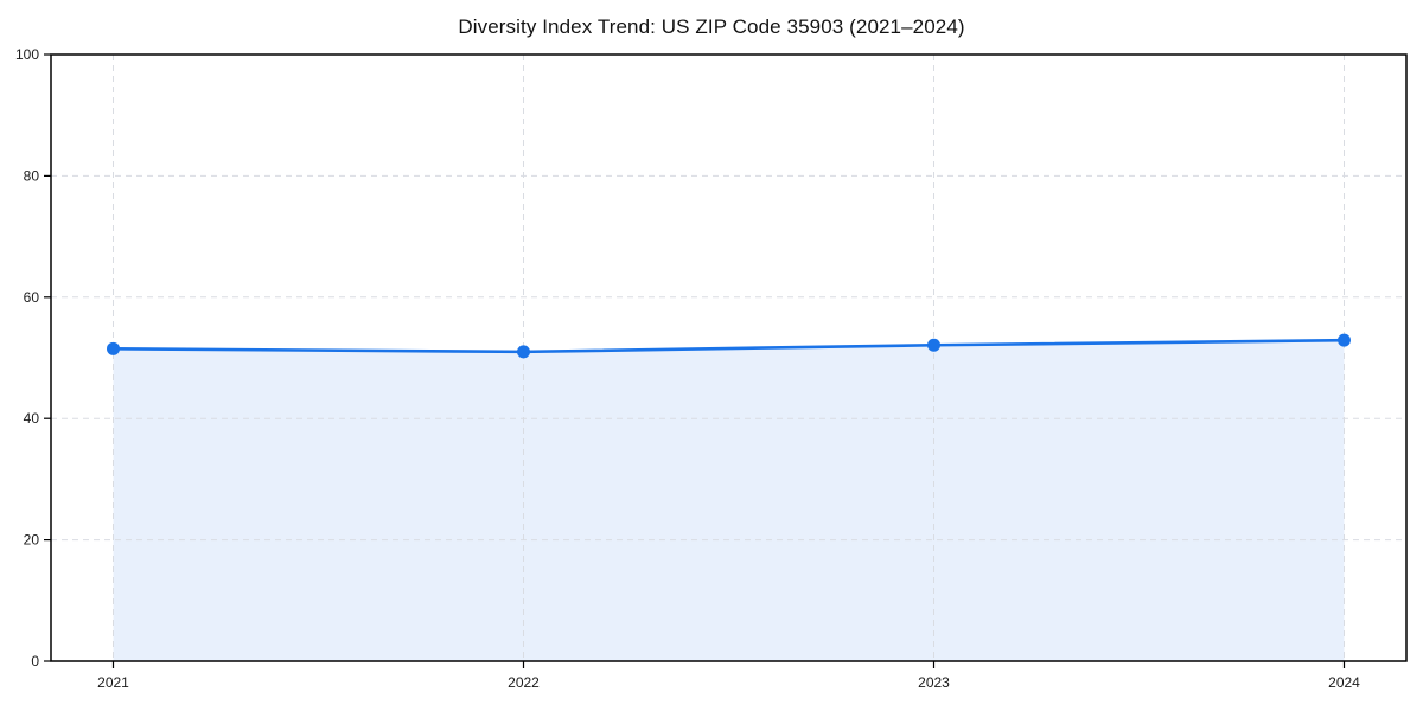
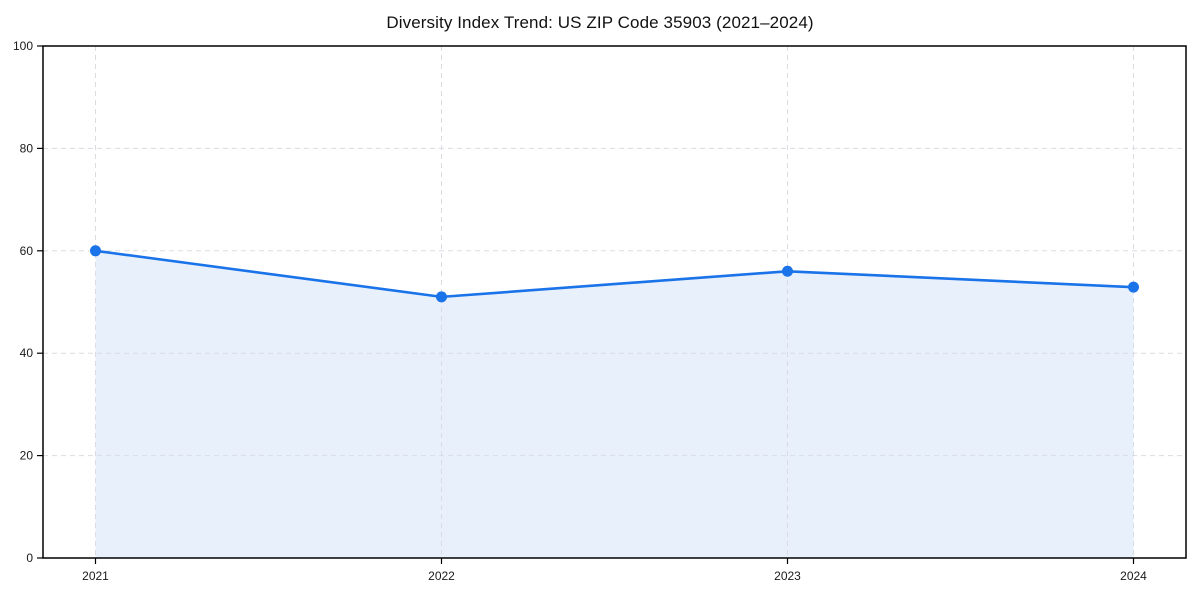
2021: 52 -> 60
2023: 52 -> 56
